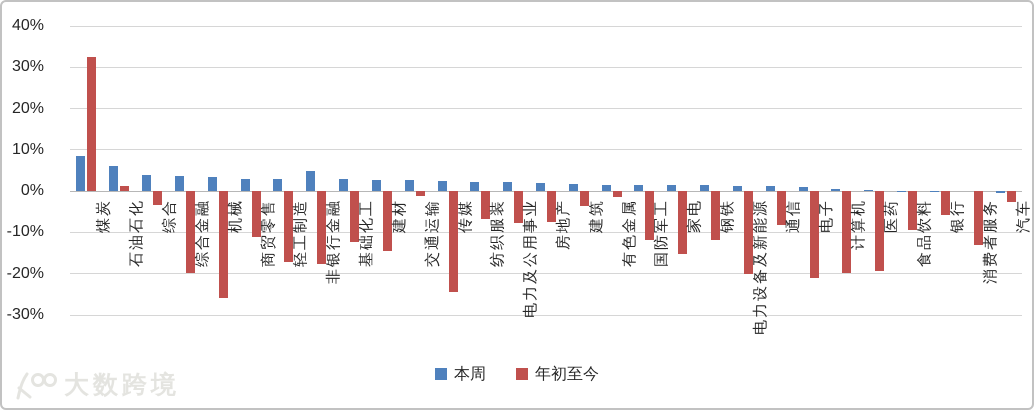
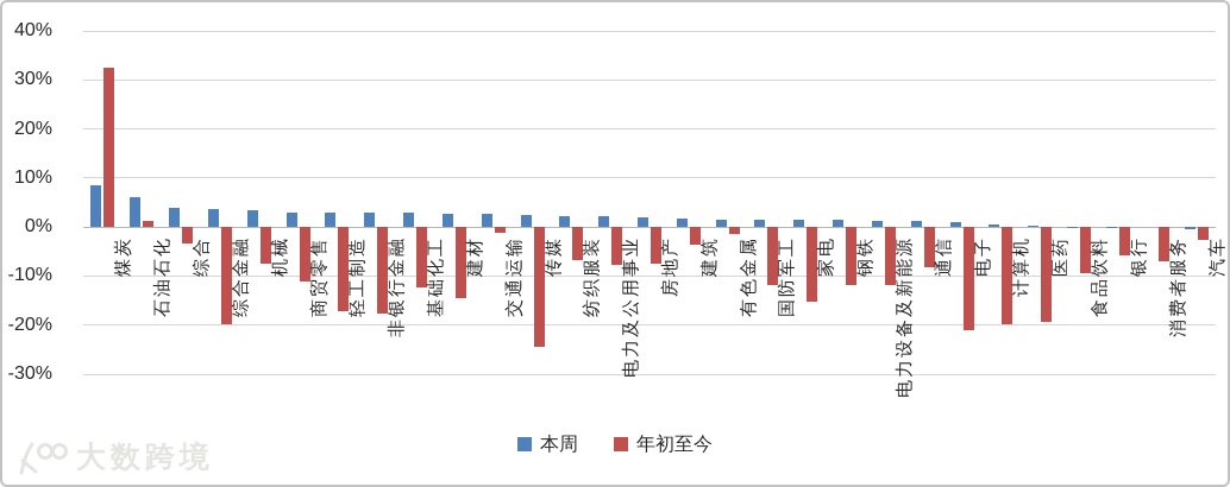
年初至今/机械: -26% -> -8%
本周/非银行金融: 5% -> 3%
年初至今/电力设备及新能源: -20% -> -12%
年初至今/消费者服务: -13% -> -7%
